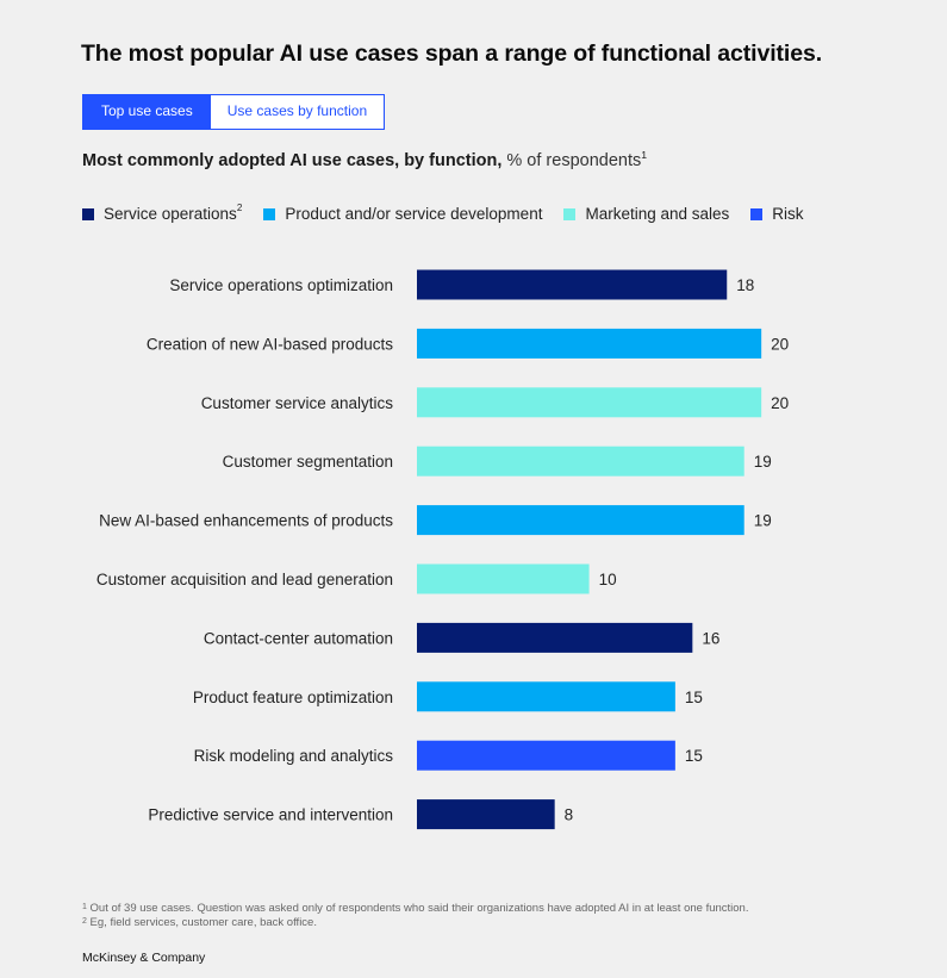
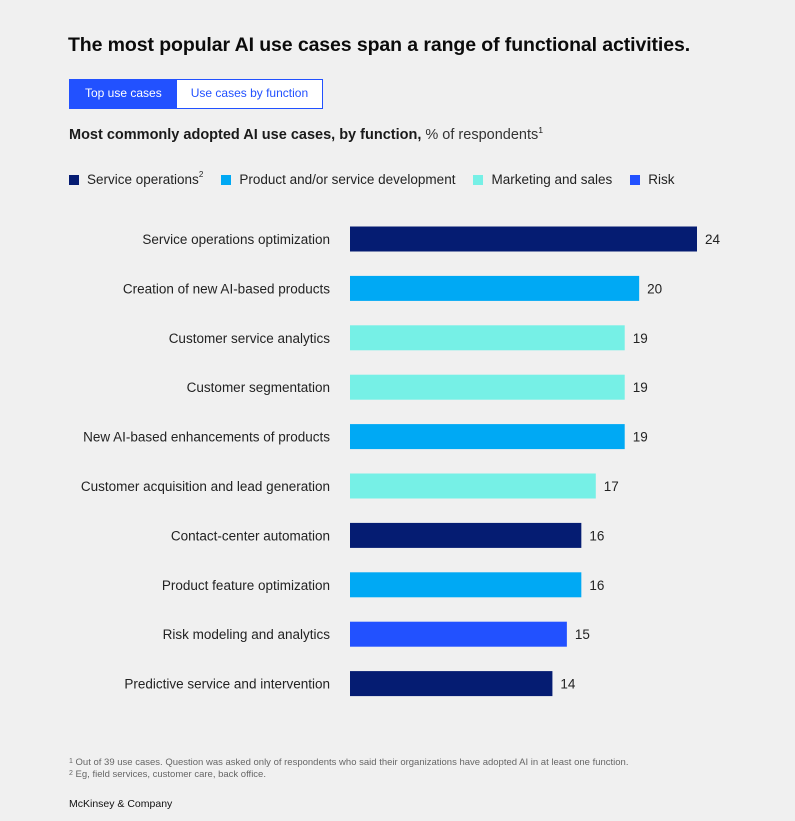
Service operations optimization: 18 -> 24
Customer service analytics: 20 -> 19
Customer acquisition and lead generation: 10 -> 17
Product feature optimization: 15 -> 16
Predictive service and intervention: 8 -> 14
